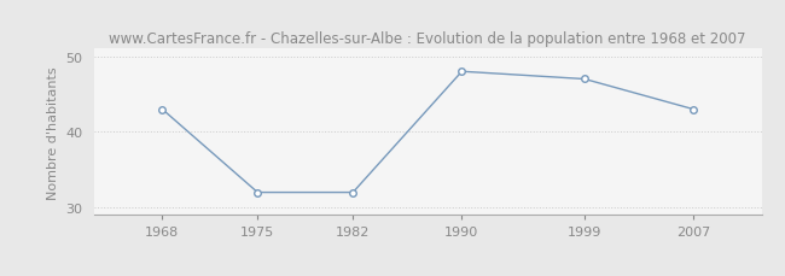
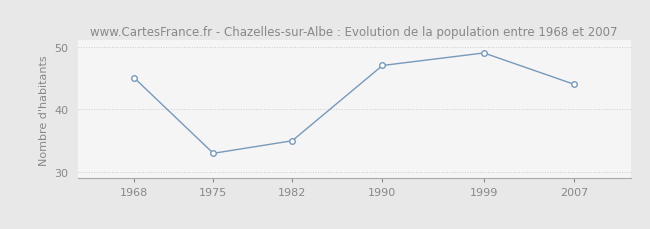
1968: 43 -> 45
1975: 32 -> 33
1982: 32 -> 35
1990: 48 -> 47
1999: 47 -> 49
2007: 43 -> 44
